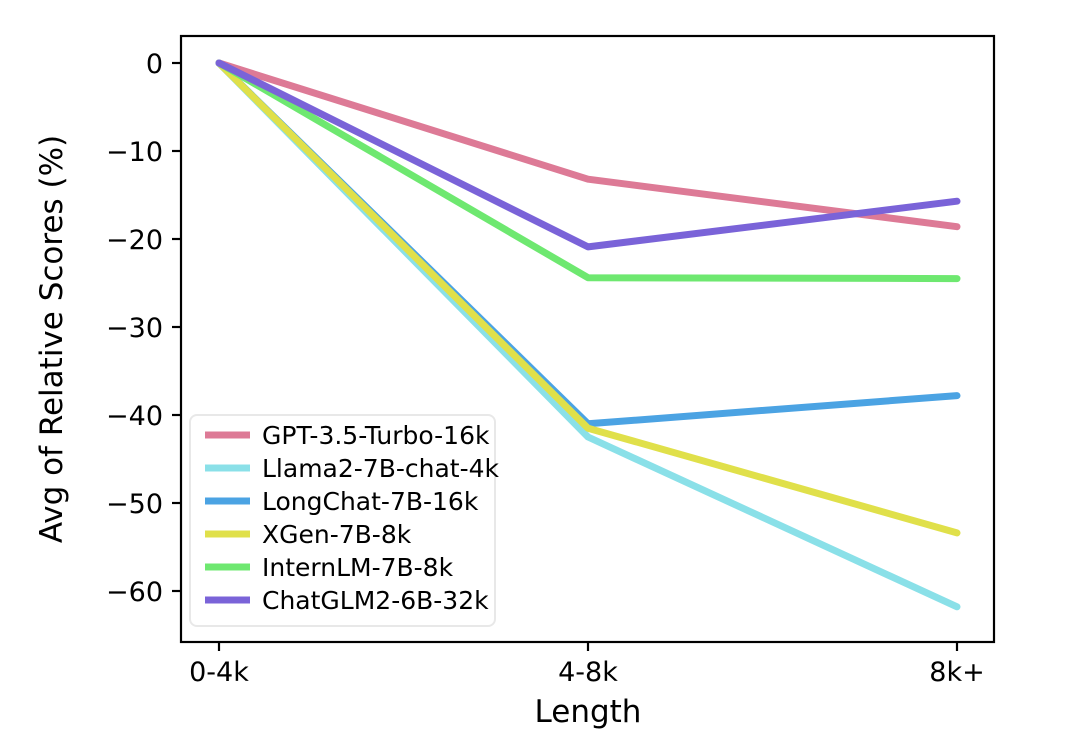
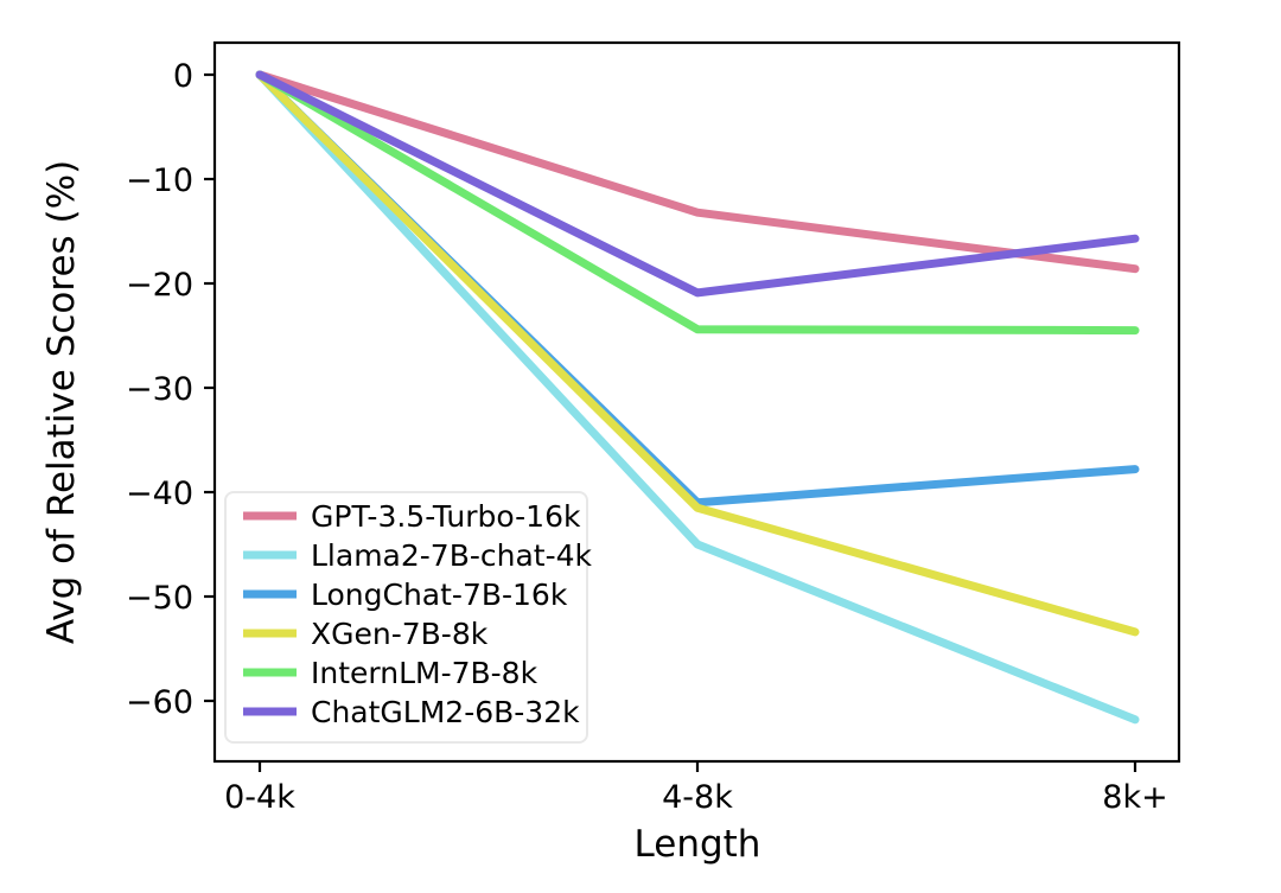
Llama2-7B-chat-4k/4-8k: -42 -> -45
